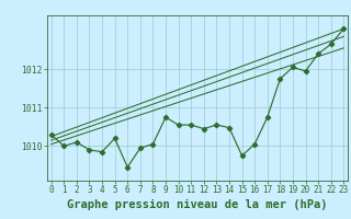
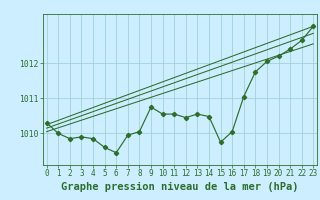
2: 1010.10 -> 1009.85
5: 1010.20 -> 1009.60
17: 1010.75 -> 1011.05
20: 1011.95 -> 1012.20
